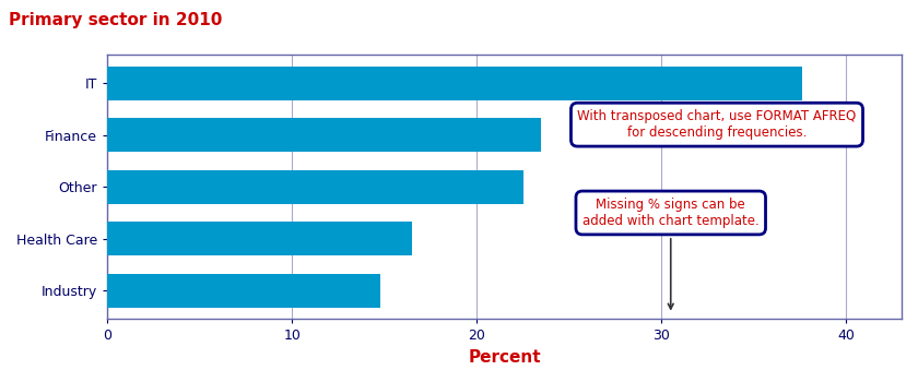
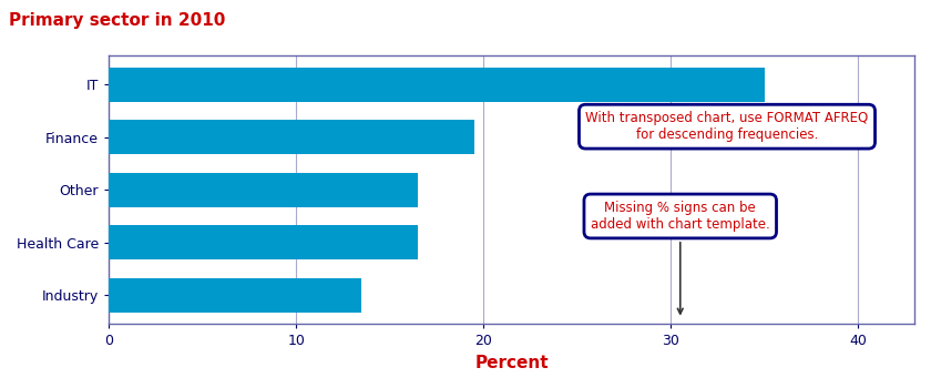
IT: 37.6 -> 35.0
Finance: 23.5 -> 19.5
Other: 22.5 -> 16.5
Industry: 14.8 -> 13.5
